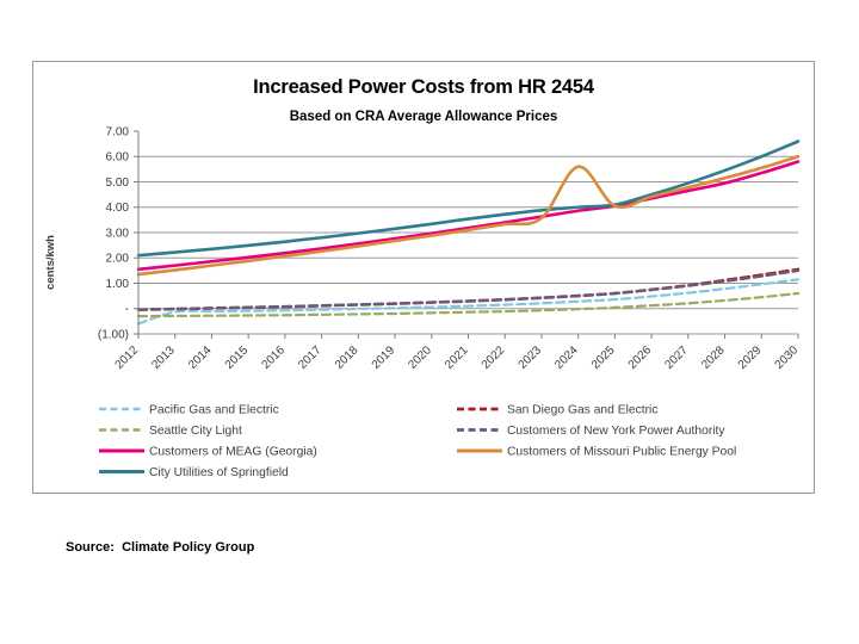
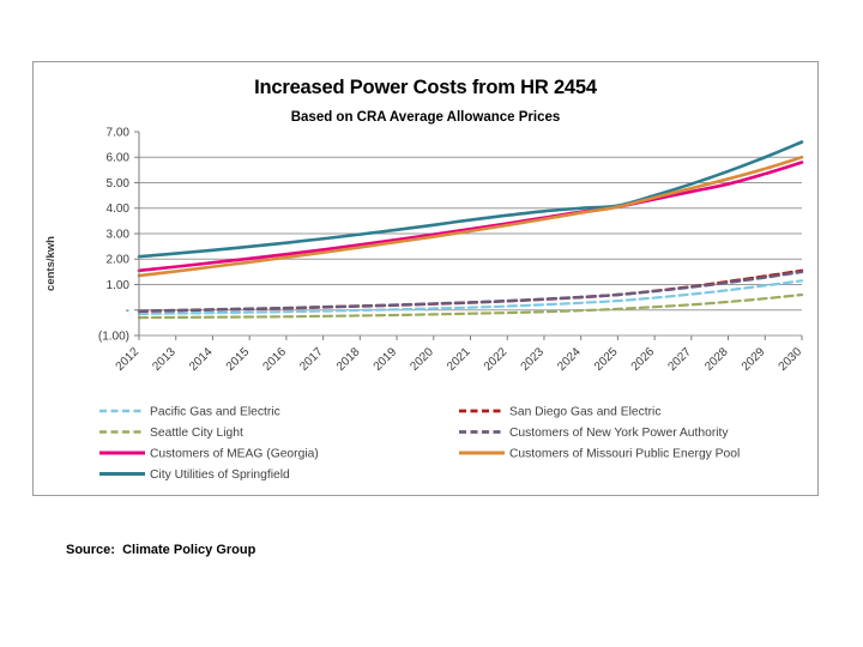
Pacific Gas and Electric/2012: -0.6 -> -0.1
Customers of Missouri Public Energy Pool/2024: 5.6 -> 3.8
